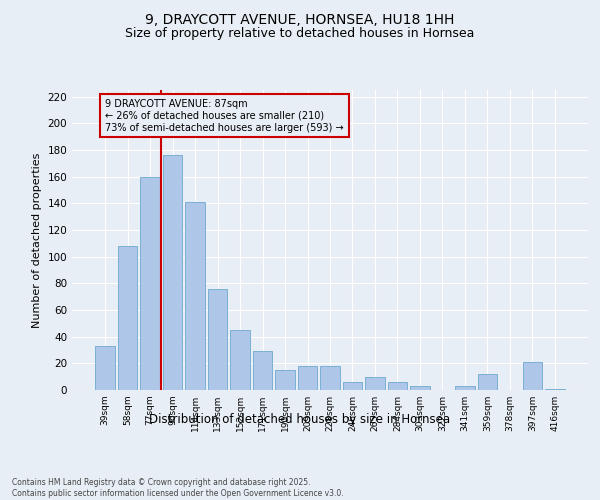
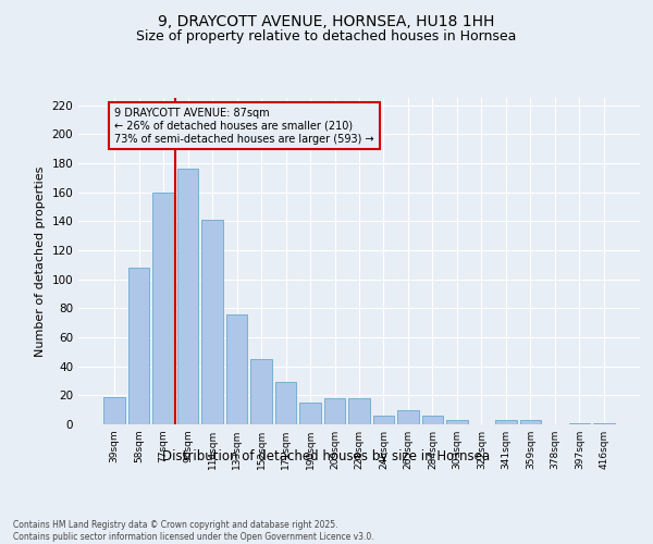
39sqm: 33 -> 19
359sqm: 12 -> 3
397sqm: 21 -> 1
